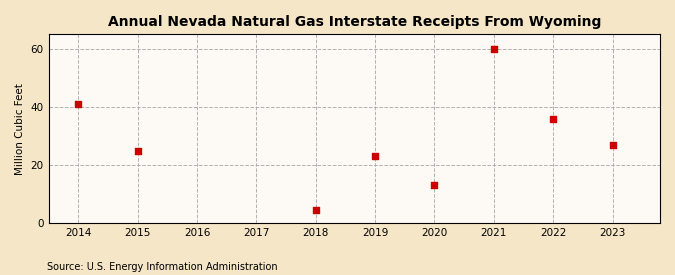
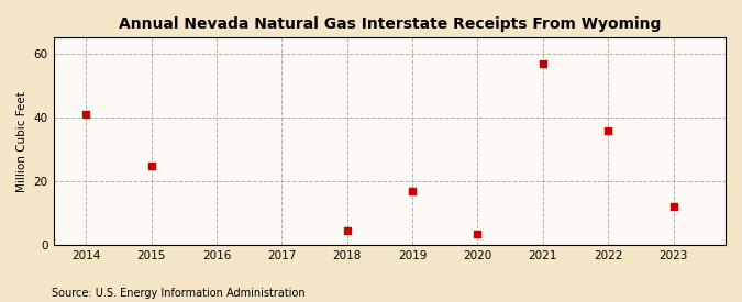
2019: 23.0 -> 17.0
2020: 13.0 -> 3.5
2021: 60.0 -> 57.0
2023: 27.0 -> 12.0
